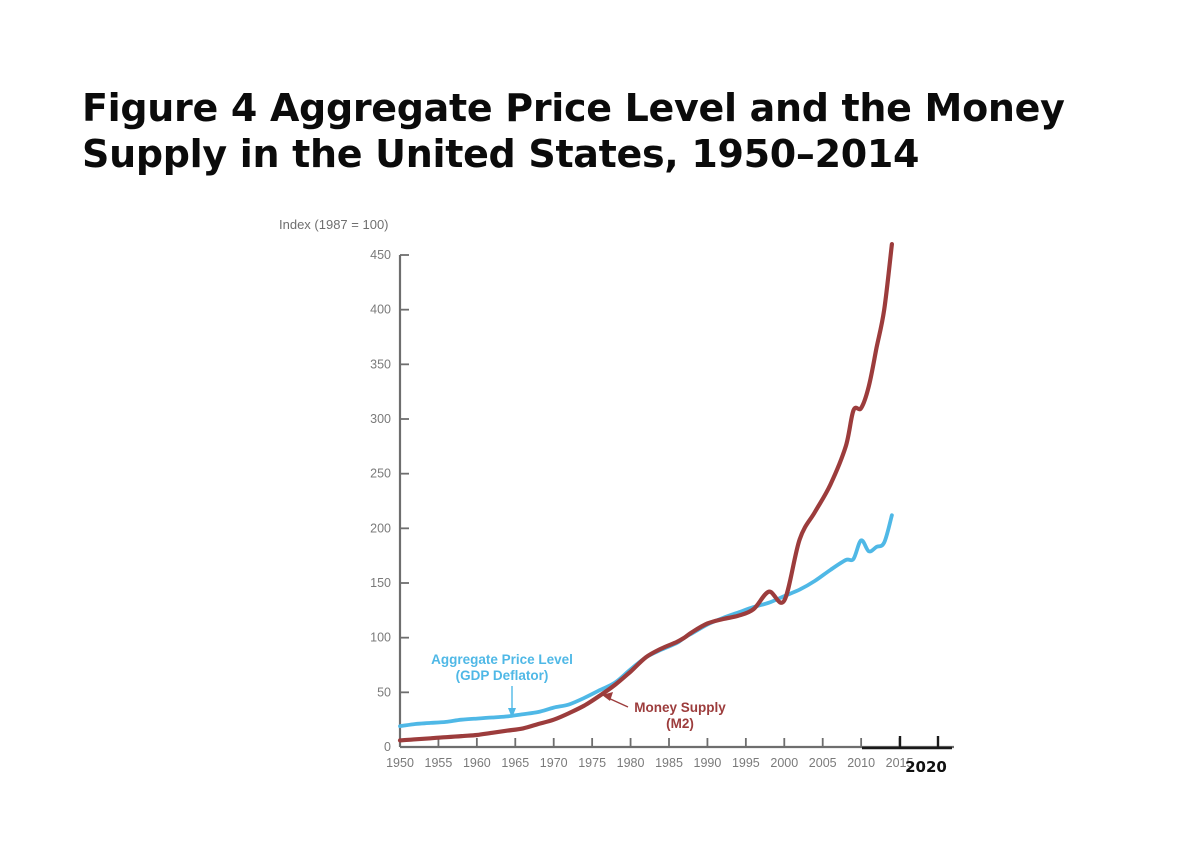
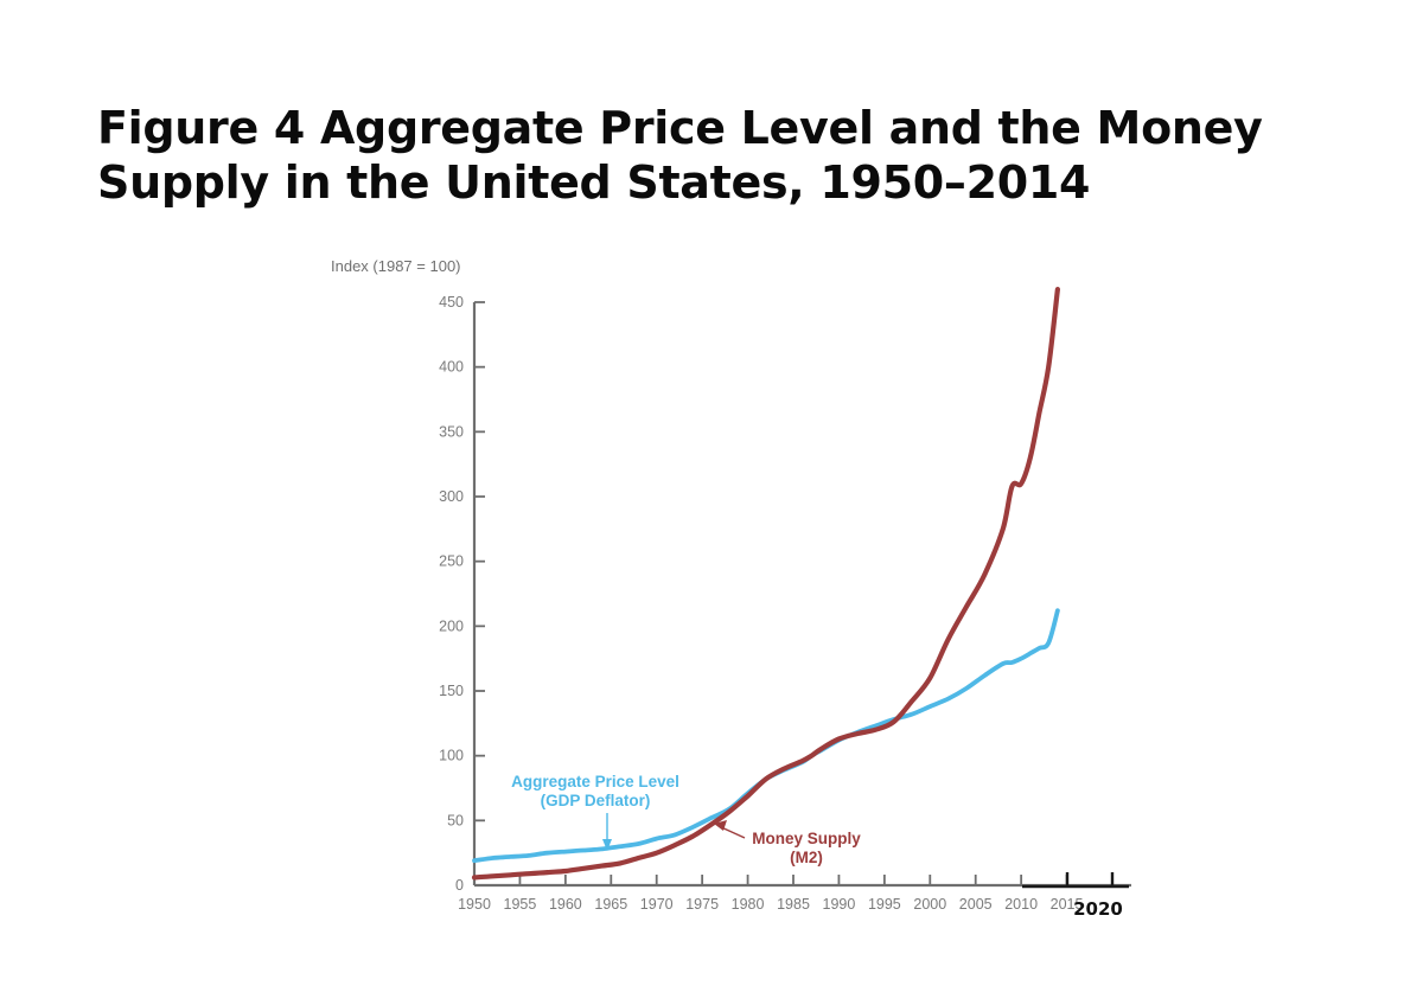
Money Supply (M2)/2000: 134 -> 160
Aggregate Price Level (GDP Deflator)/2010: 189 -> 175
